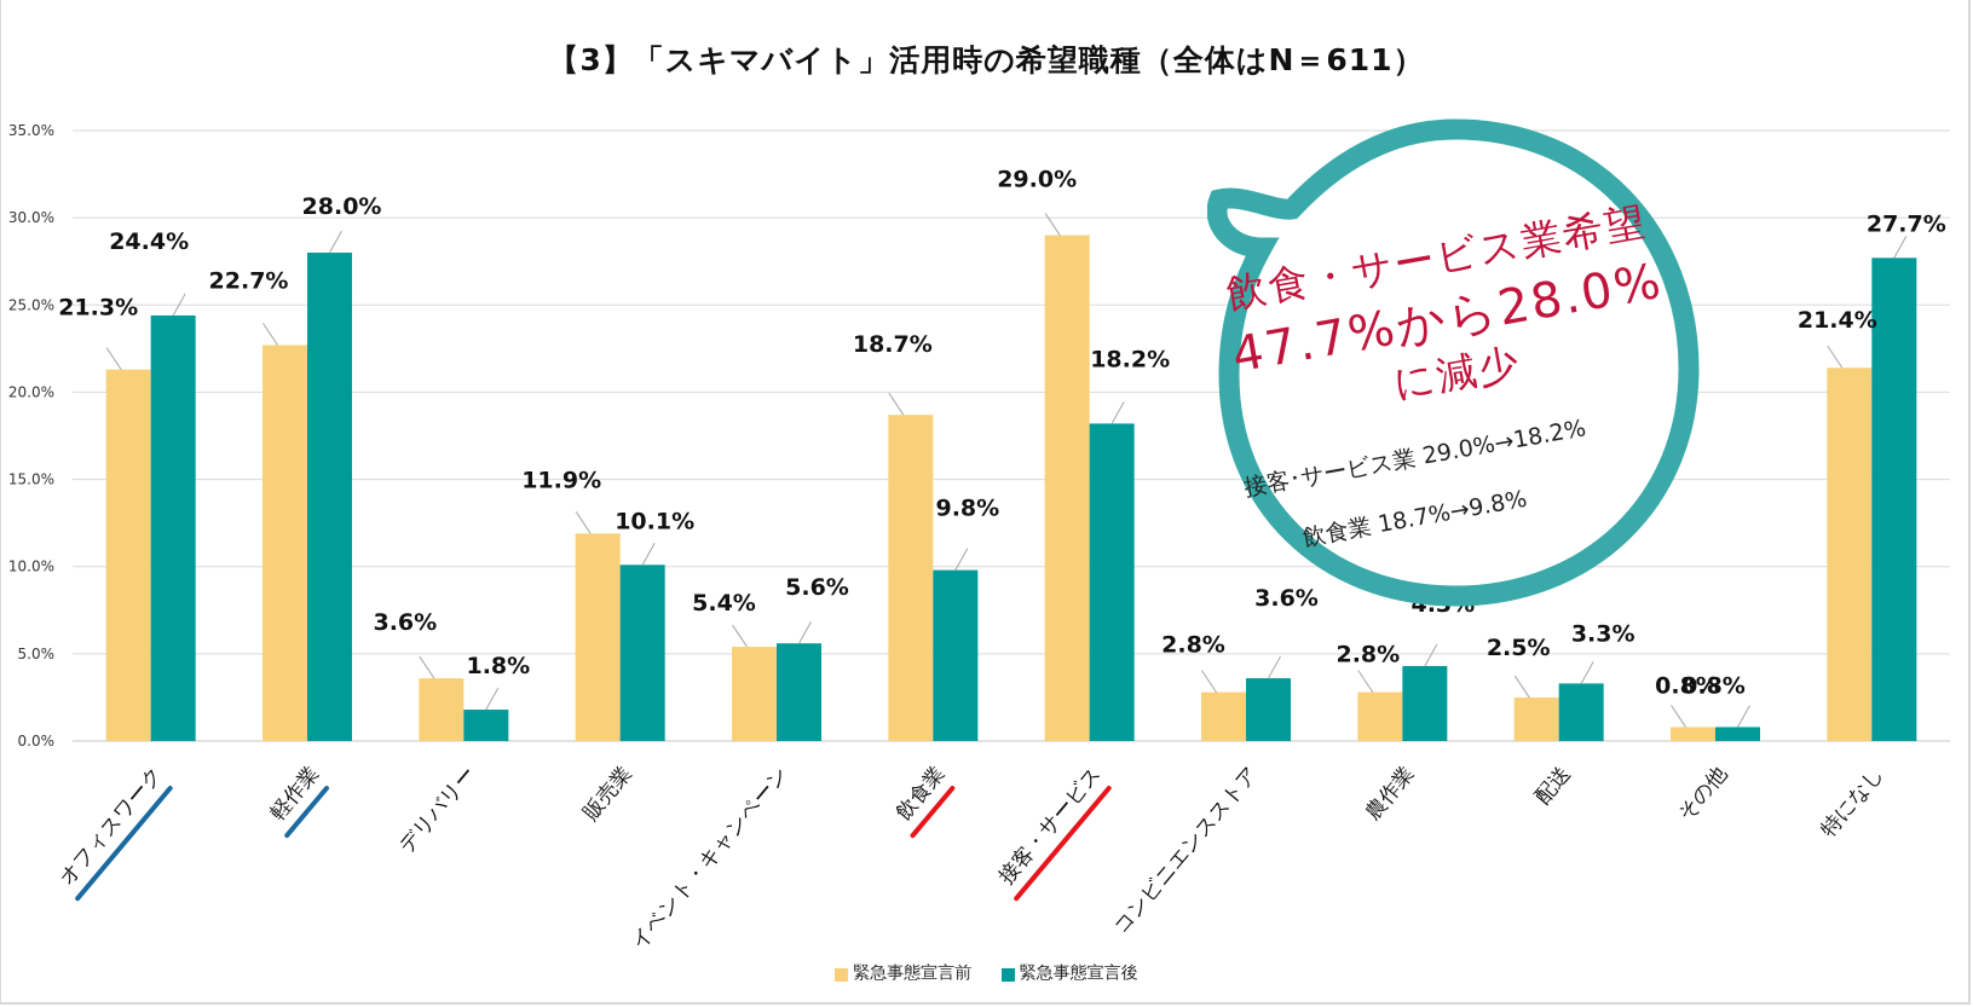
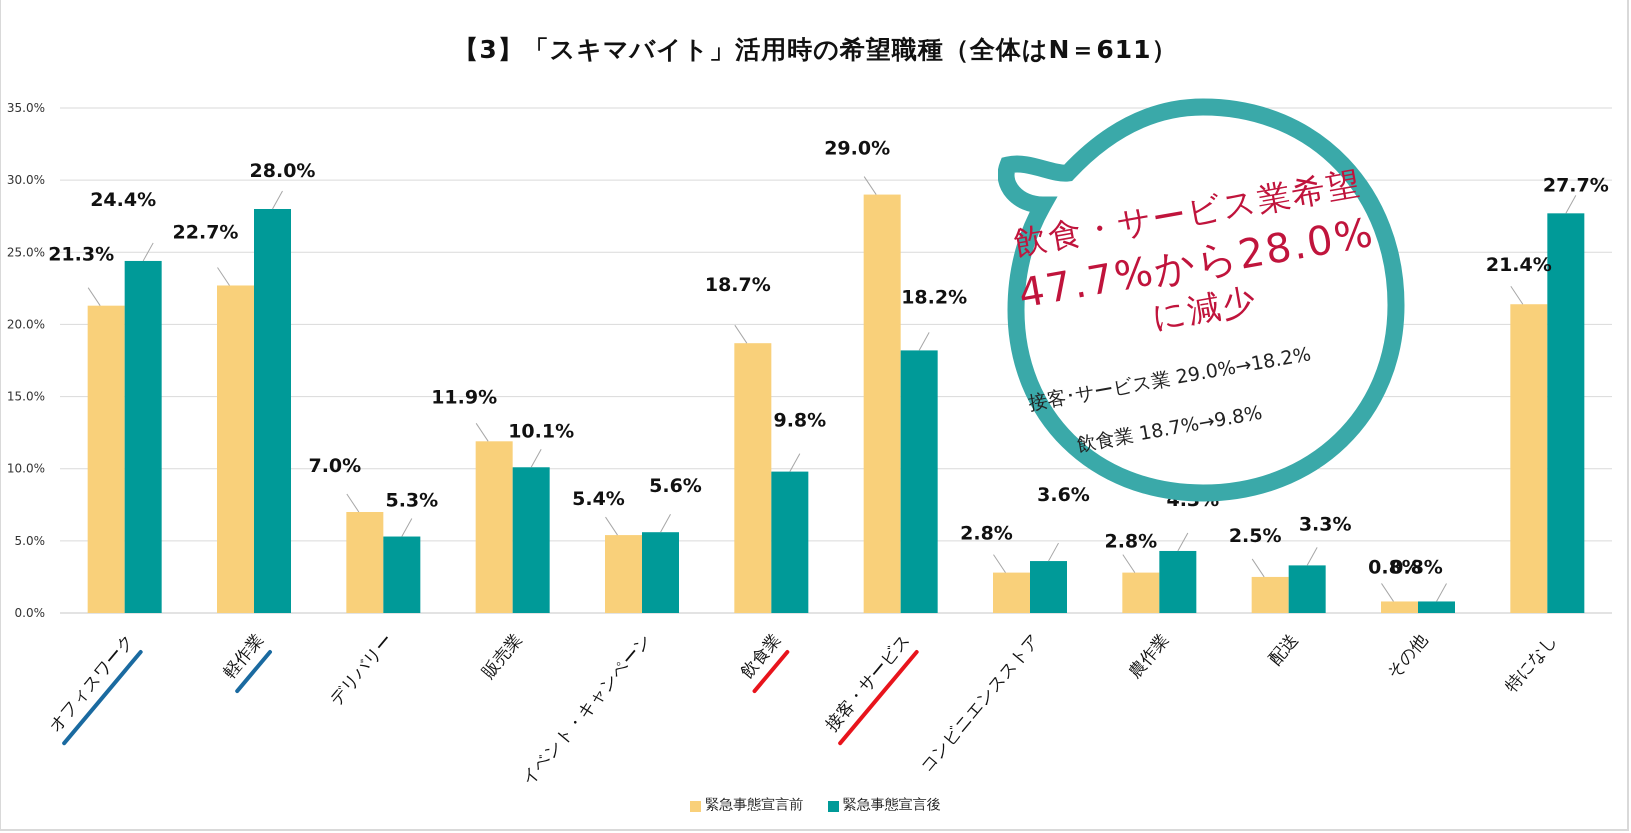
緊急事態宣言前/デリバリー: 3.6% -> 7.0%
緊急事態宣言後/デリバリー: 1.8% -> 5.3%
